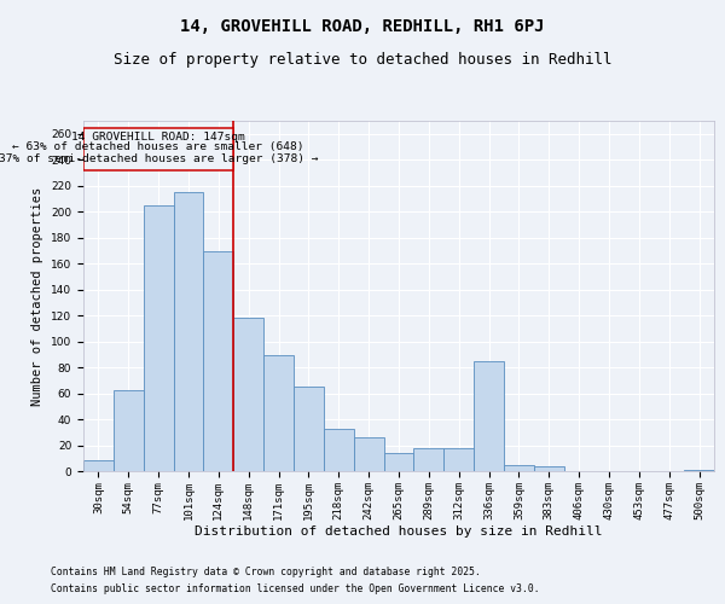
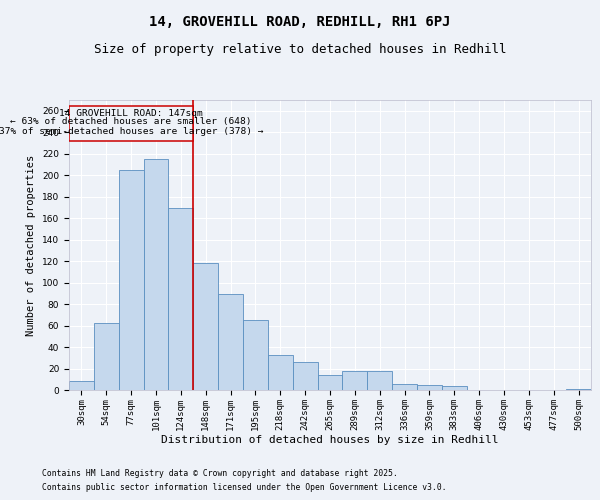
336sqm: 85 -> 6
